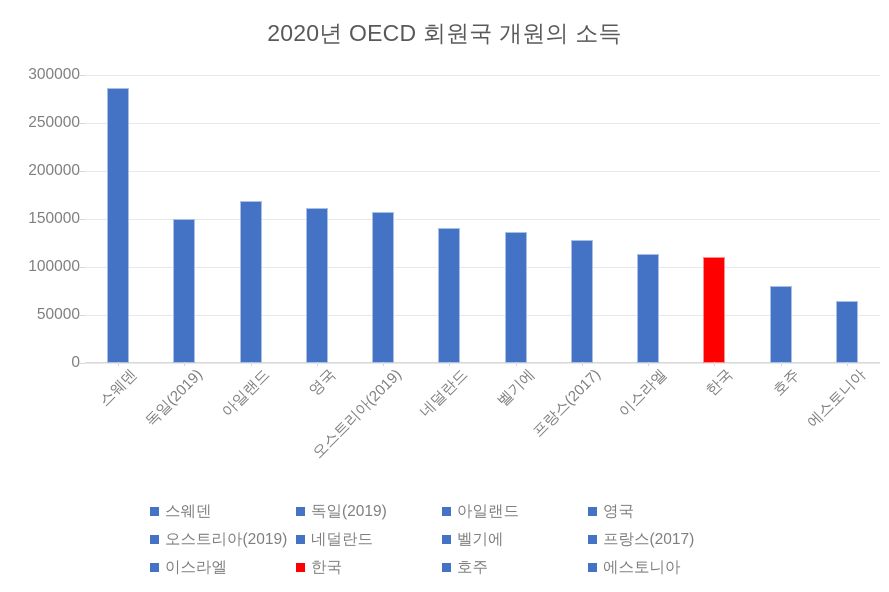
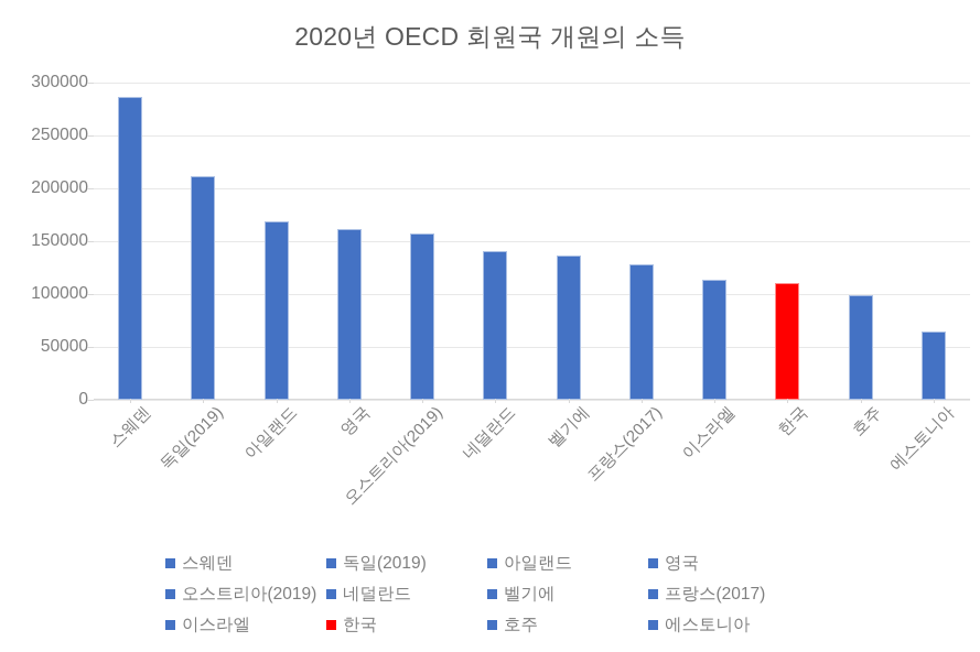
독일(2019): 150000 -> 210000
호주: 80000 -> 100000
